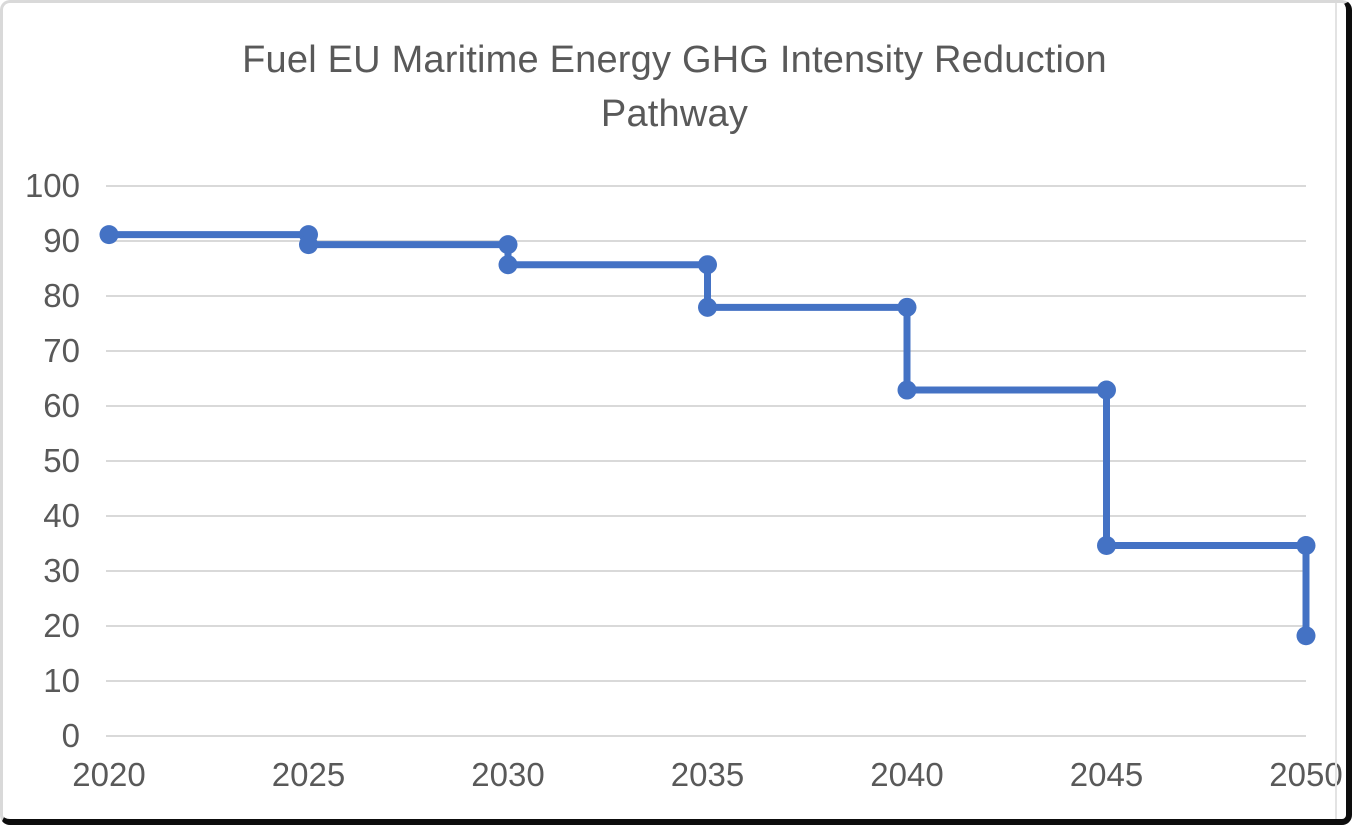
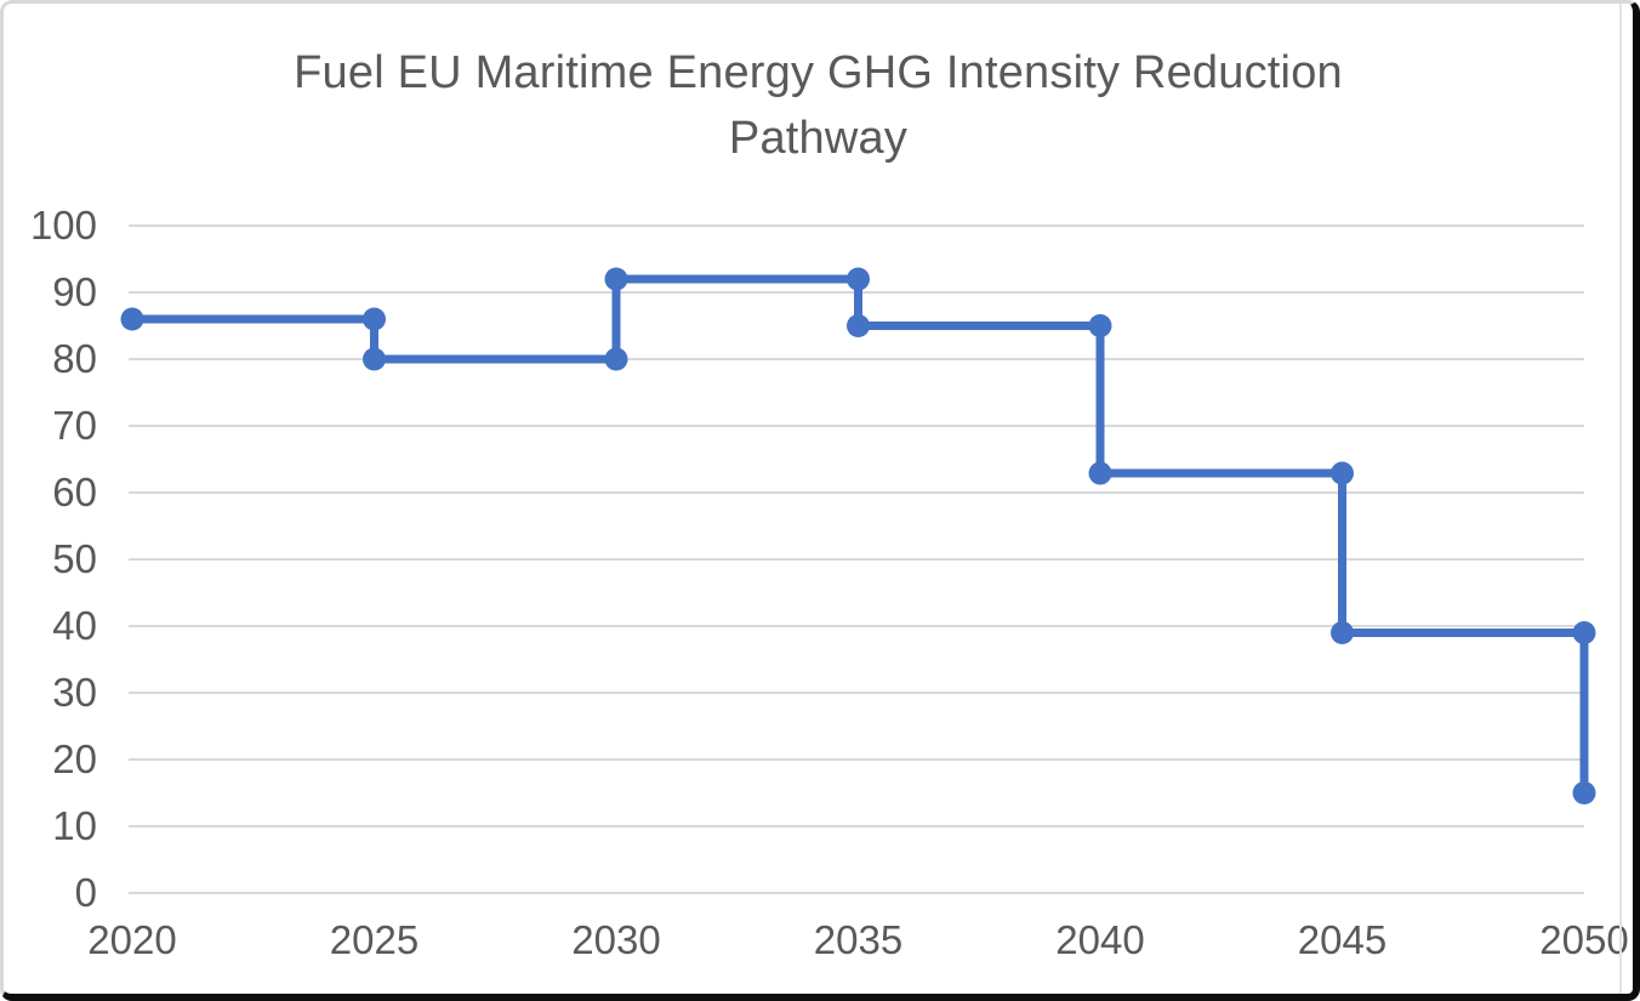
2020: 91 -> 86
2025: 89 -> 80
2030: 86 -> 92
2035: 78 -> 85
2045: 35 -> 39
2050: 18 -> 15
